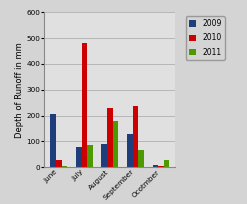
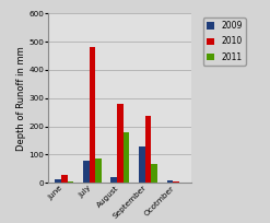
2009/June: 205 -> 12
2009/August: 90 -> 22
2010/August: 230 -> 280
2011/Ocotmber: 30 -> 2
